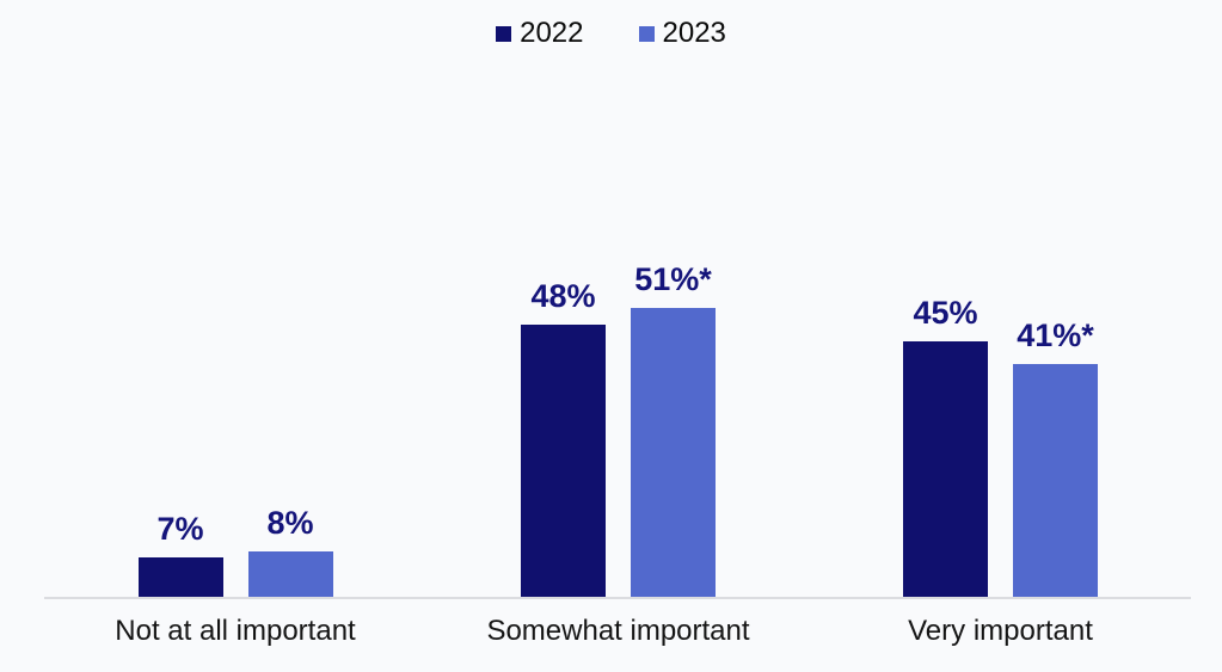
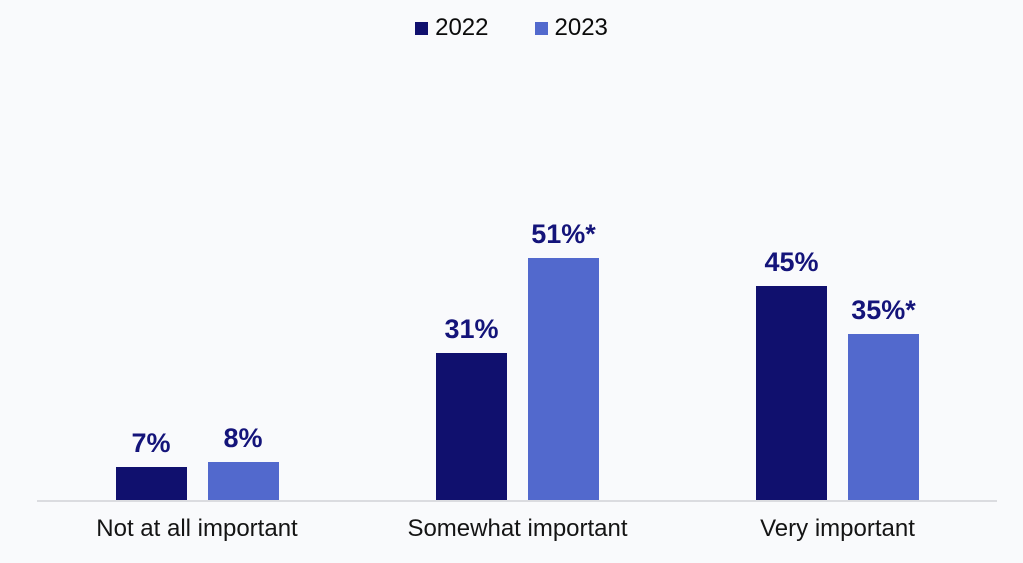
2022/Somewhat important: 48% -> 31%
2023/Very important: 41 -> 35
